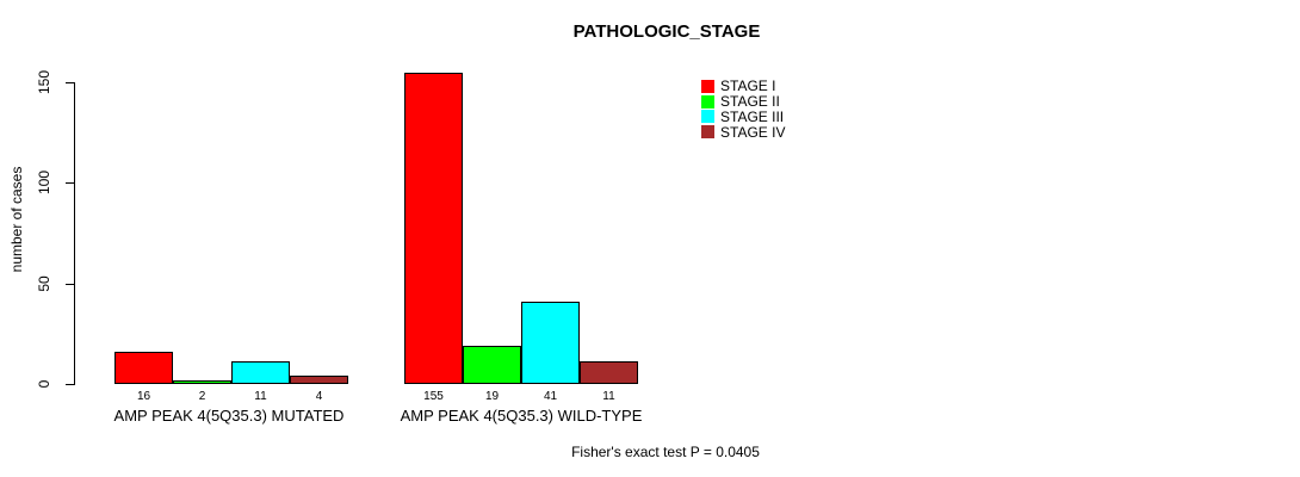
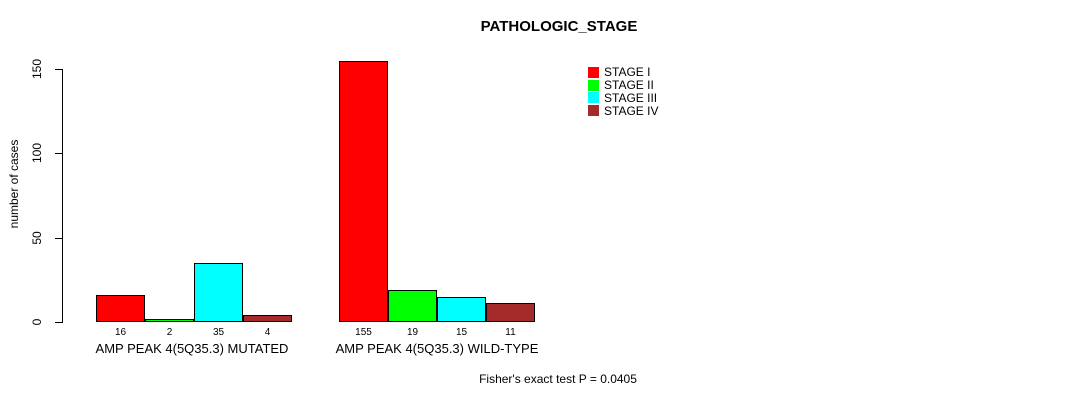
STAGE III/AMP PEAK 4(5Q35.3) MUTATED: 11 -> 35
STAGE III/AMP PEAK 4(5Q35.3) WILD-TYPE: 41 -> 15
